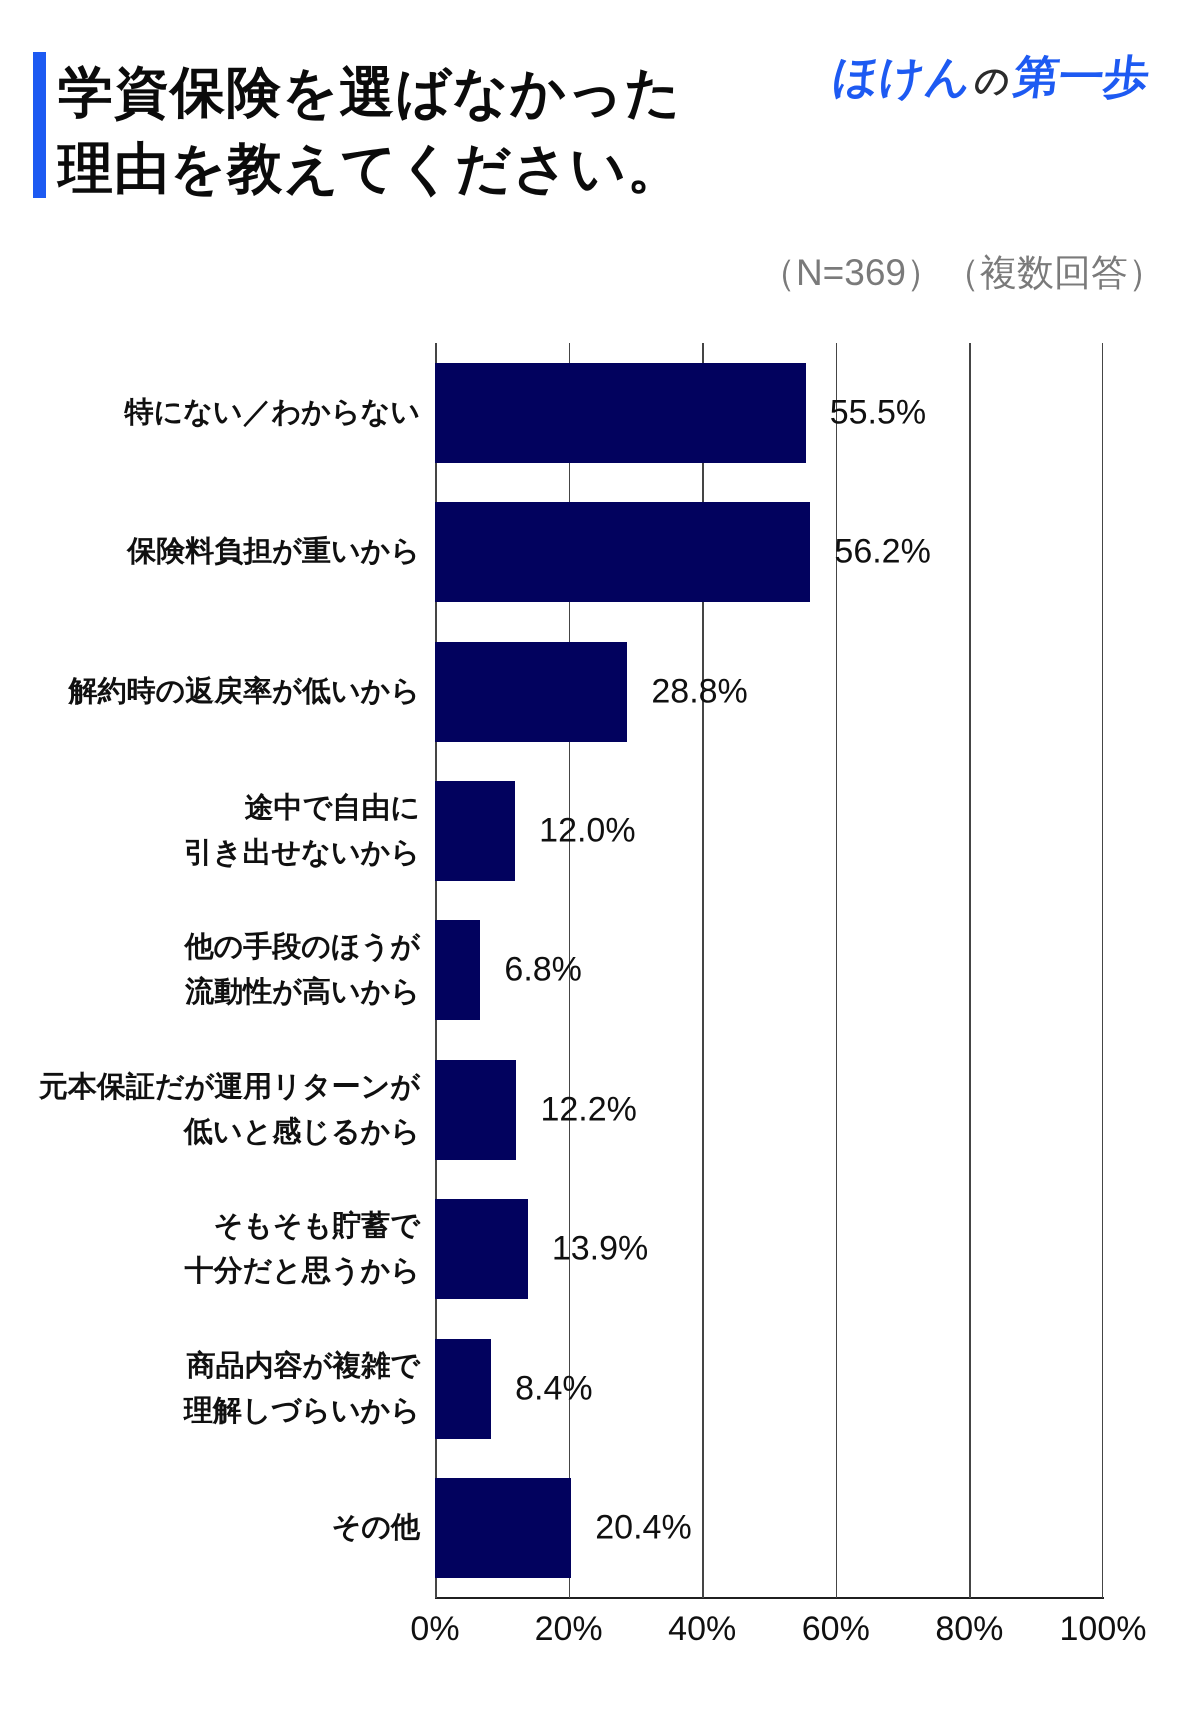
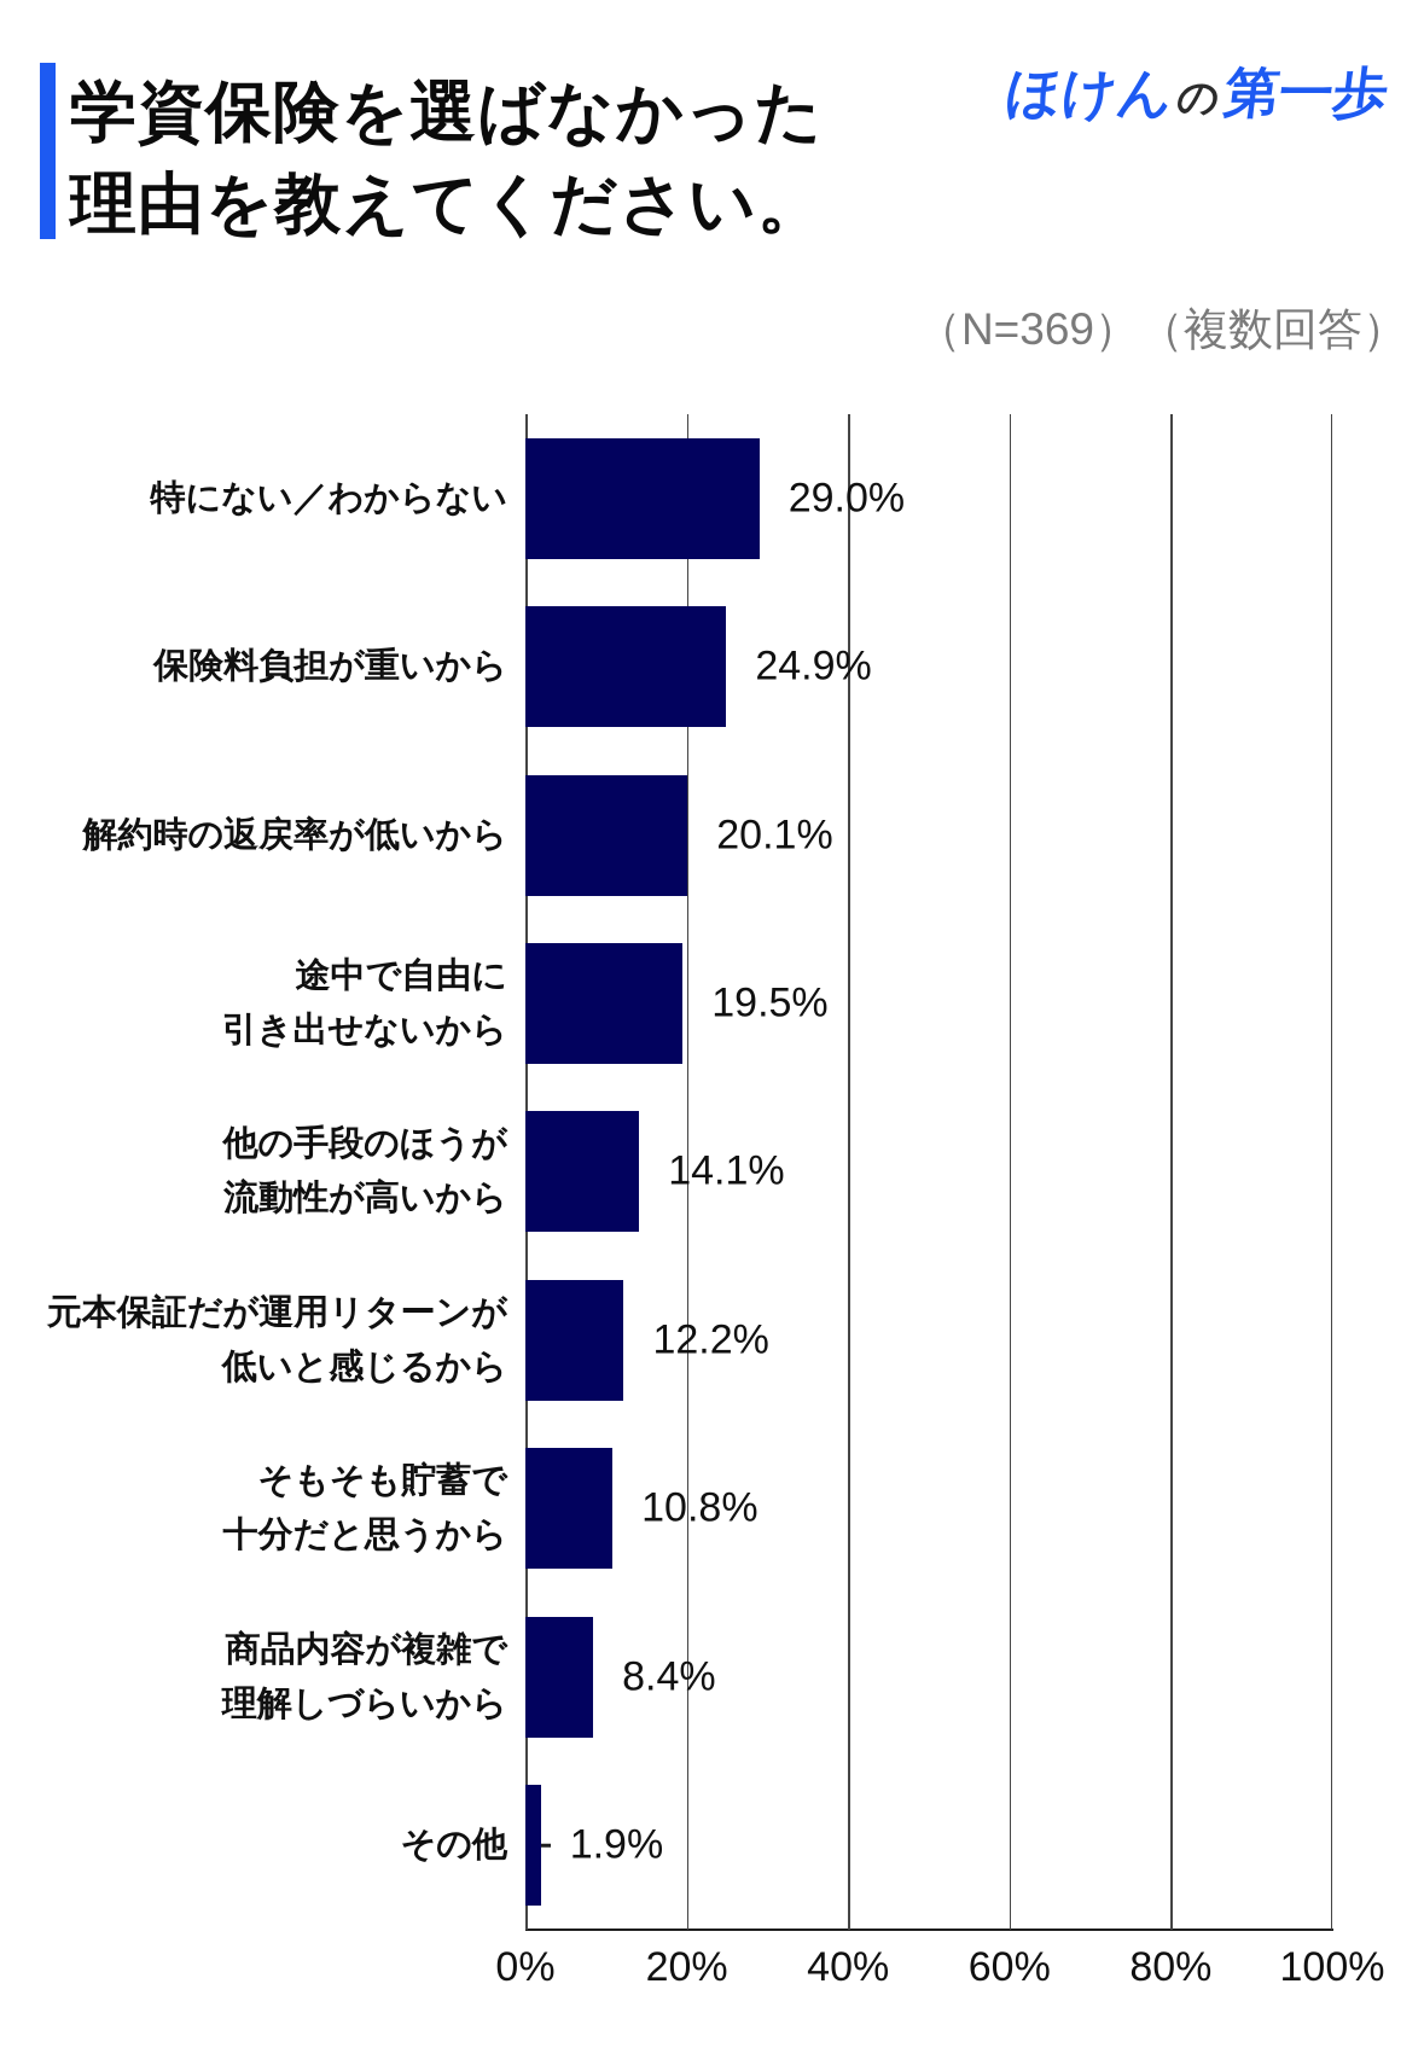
特にない／わからない: 55.5% -> 29.0%
保険料負担が重いから: 56.2% -> 24.9%
解約時の返戻率が低いから: 28.8% -> 20.1%
途中で自由に引き出せないから: 12.0% -> 19.5%
他の手段のほうが流動性が高いから: 6.8% -> 14.1%
そもそも貯蓄で十分だと思うから: 13.9% -> 10.8%
その他: 20.4% -> 1.9%
